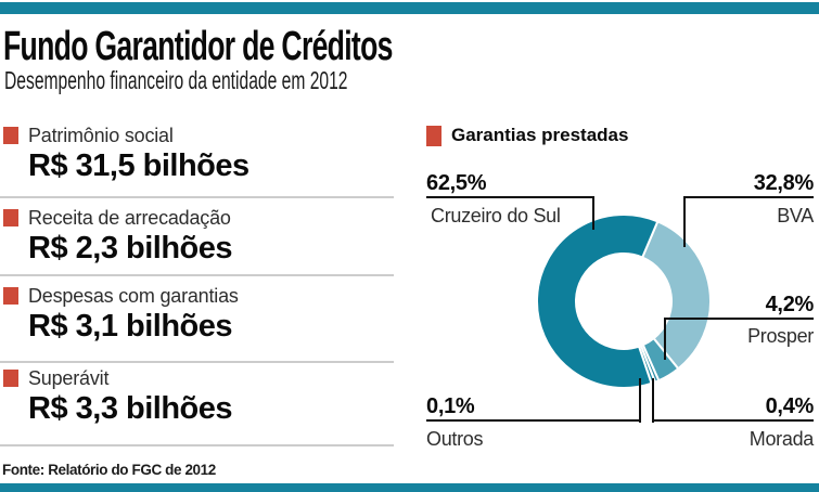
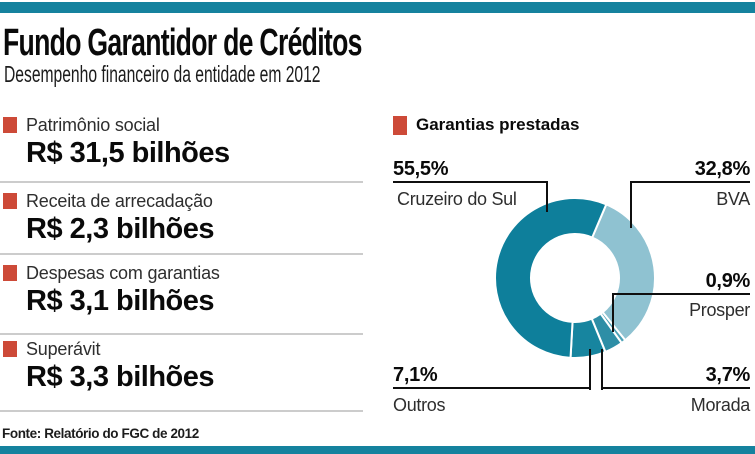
Prosper: 4,2% -> 0,9%
Morada: 0,4% -> 3,7%
Outros: 0,1% -> 7,1%
Cruzeiro do Sul: 62,5% -> 55,5%
